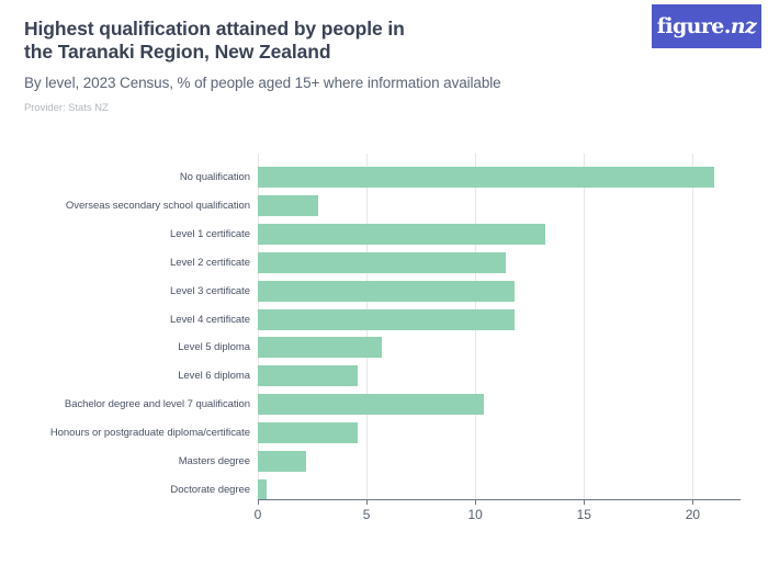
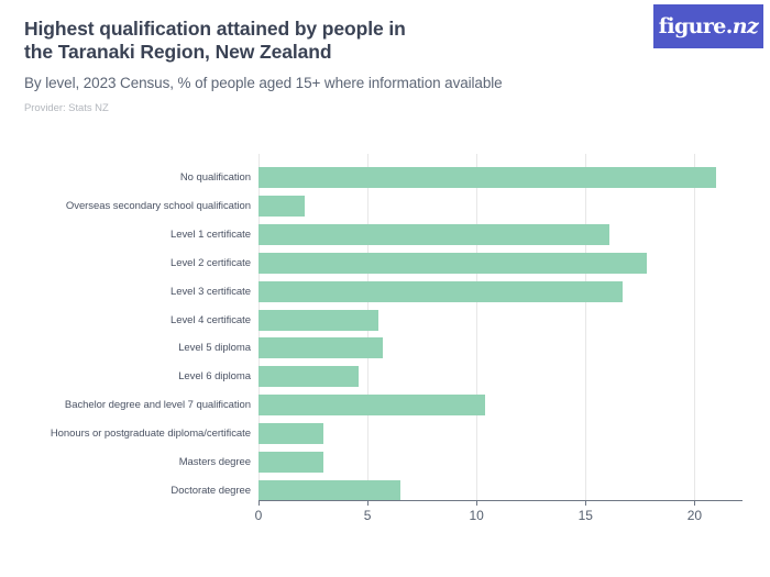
Overseas secondary school qualification: 2.8 -> 2.1
Level 1 certificate: 13.2 -> 16.1
Level 2 certificate: 11.4 -> 17.8
Level 3 certificate: 11.8 -> 16.7
Level 4 certificate: 11.8 -> 5.5
Honours or postgraduate diploma/certificate: 4.6 -> 3.0
Masters degree: 2.2 -> 3.0
Doctorate degree: 0.4 -> 6.5
